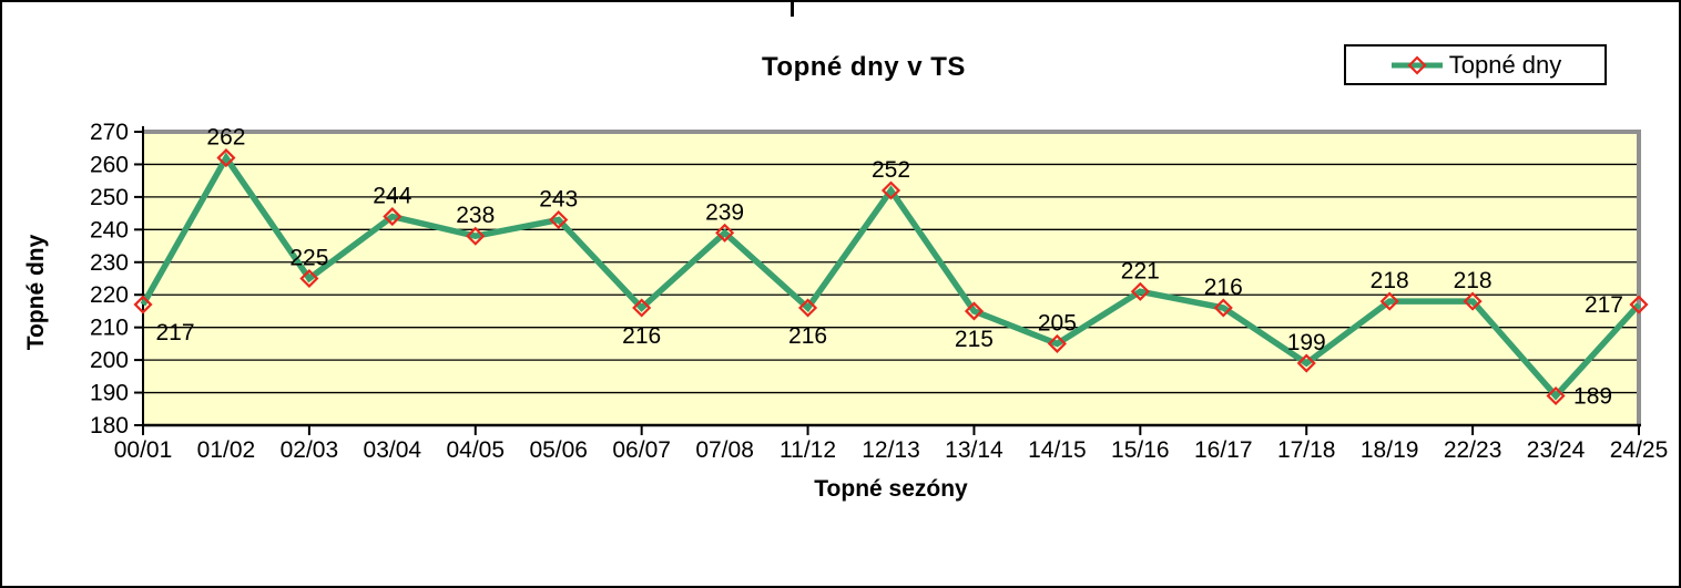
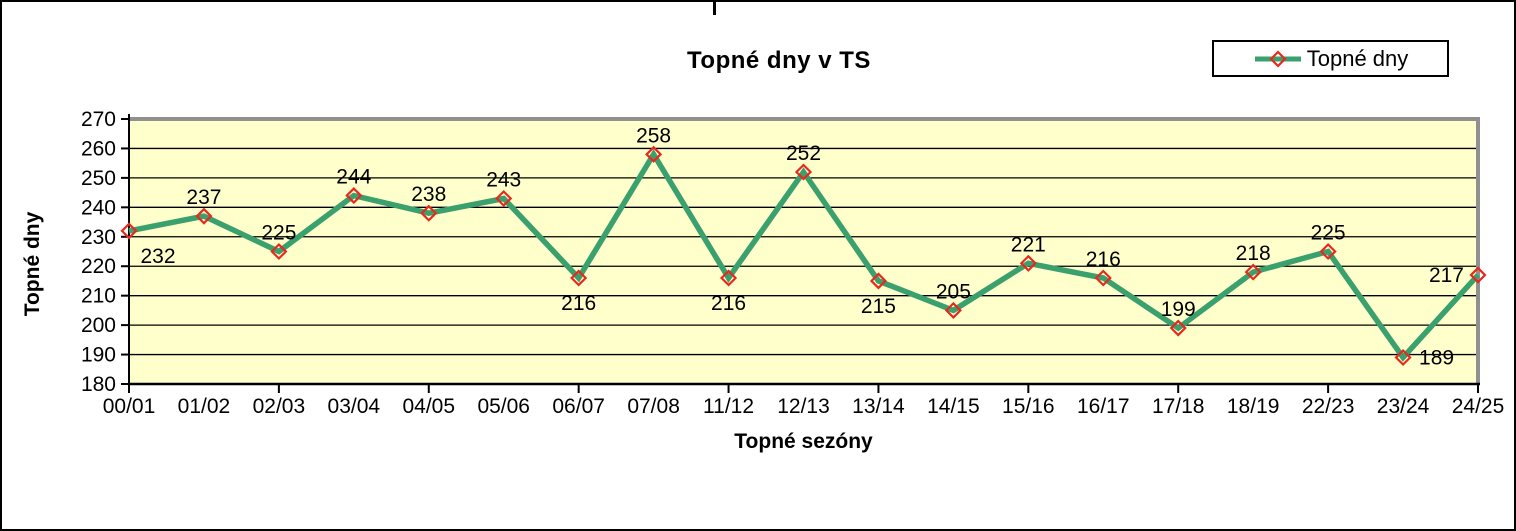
00/01: 217 -> 232
01/02: 262 -> 237
07/08: 239 -> 258
22/23: 218 -> 225
